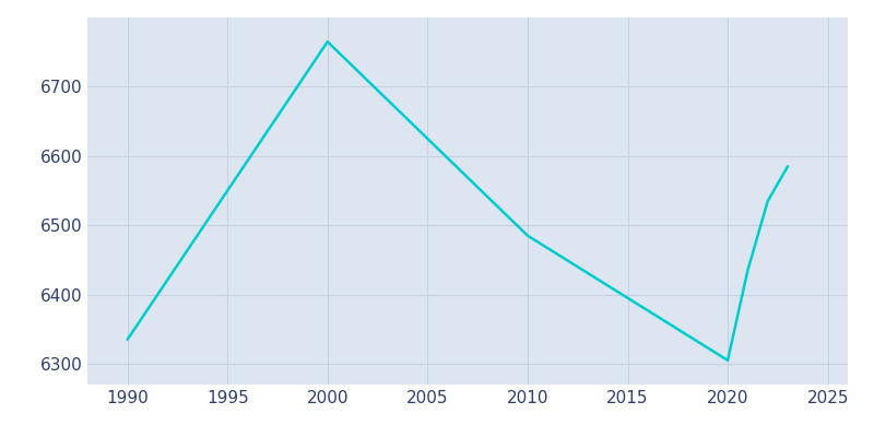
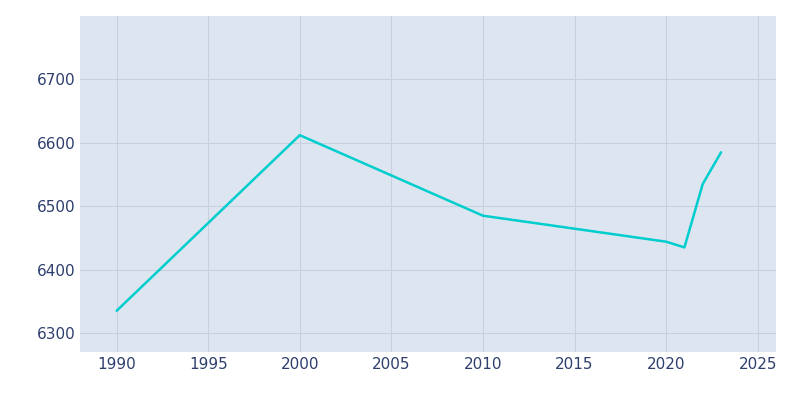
2000: 6765 -> 6612
2020: 6305 -> 6444
